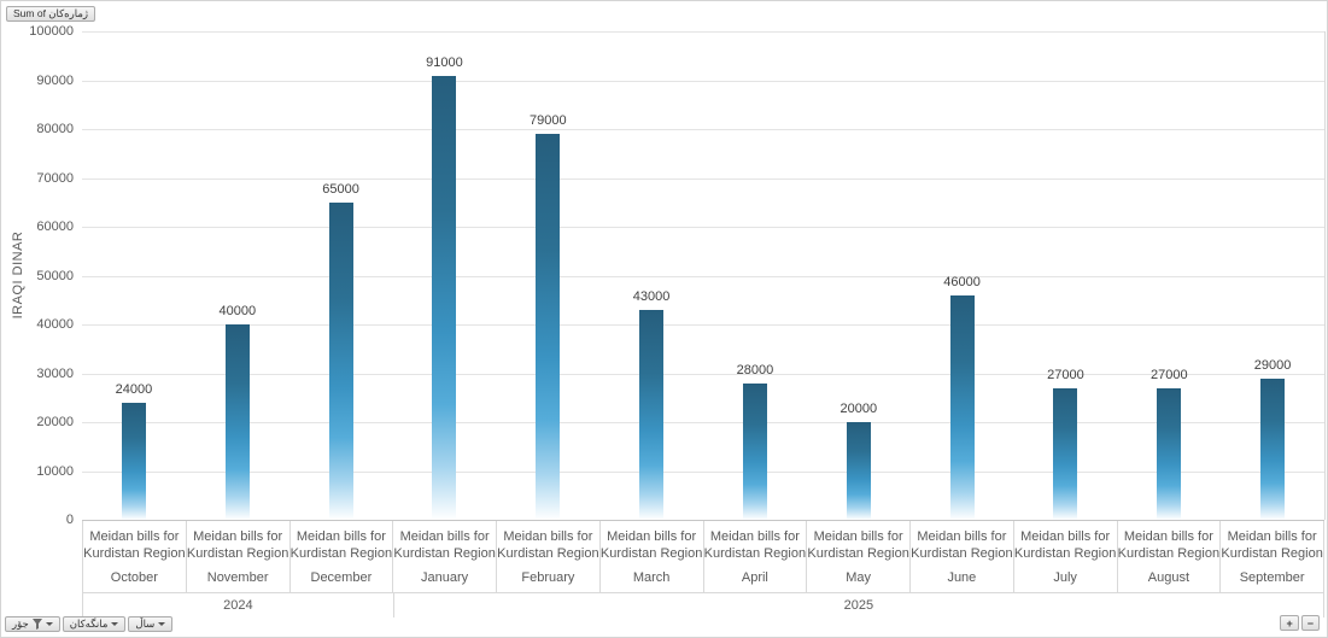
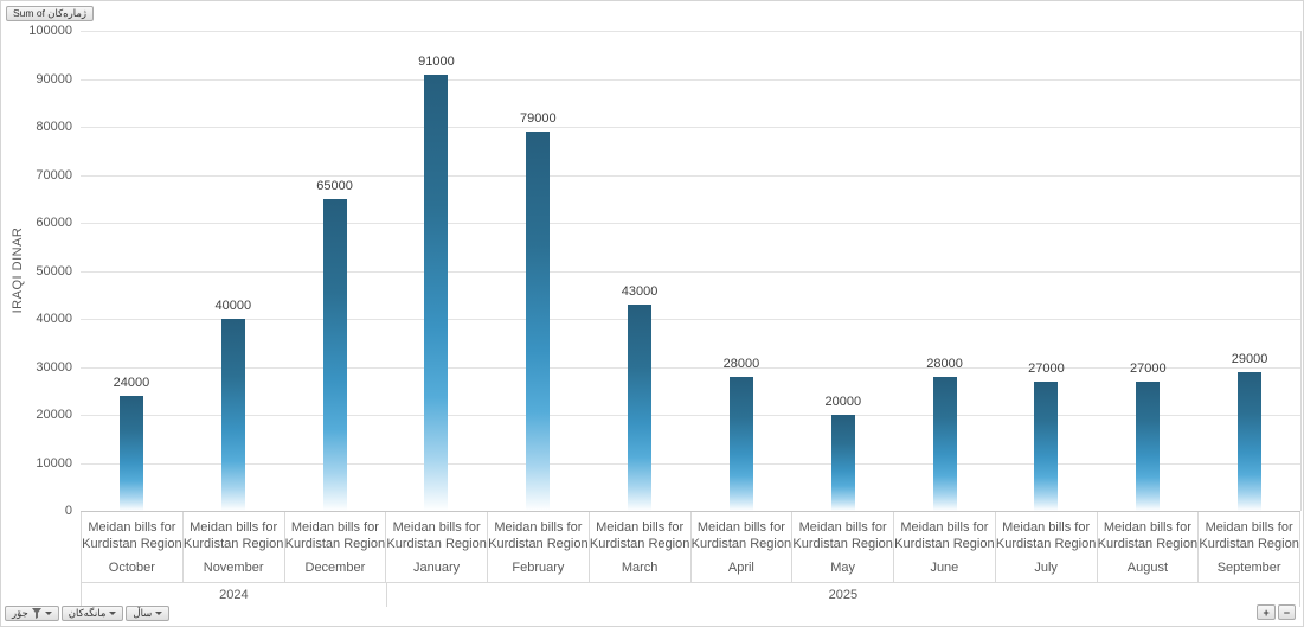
June: 46000 -> 28000
